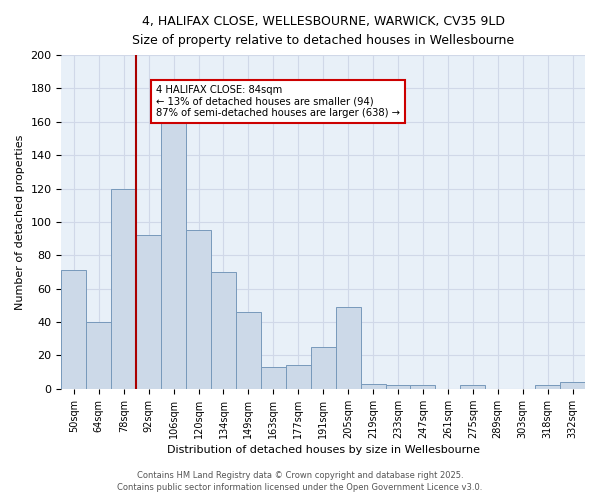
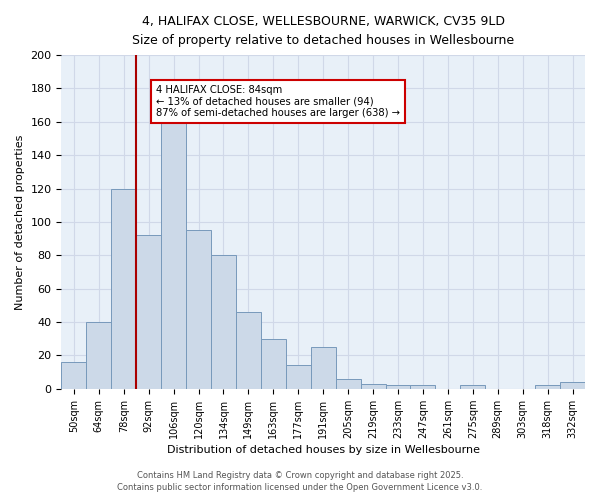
50sqm: 71 -> 16
134sqm: 70 -> 80
163sqm: 13 -> 30
205sqm: 49 -> 6
